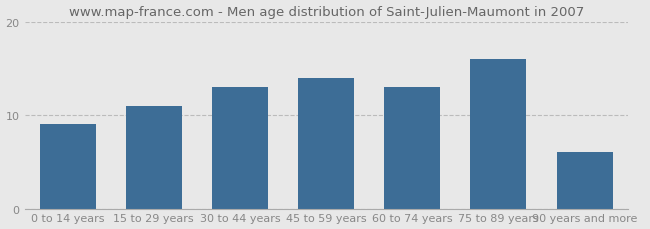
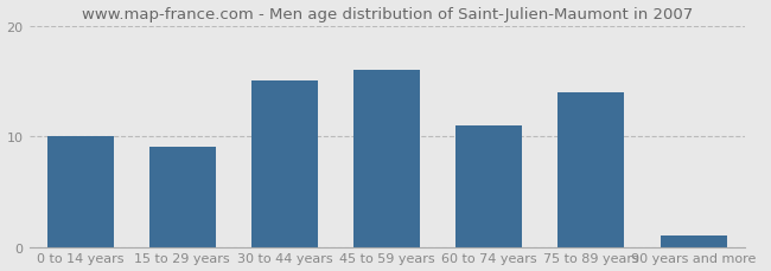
0 to 14 years: 9 -> 10
15 to 29 years: 11 -> 9
30 to 44 years: 13 -> 15
45 to 59 years: 14 -> 16
60 to 74 years: 13 -> 11
75 to 89 years: 16 -> 14
90 years and more: 6 -> 1
